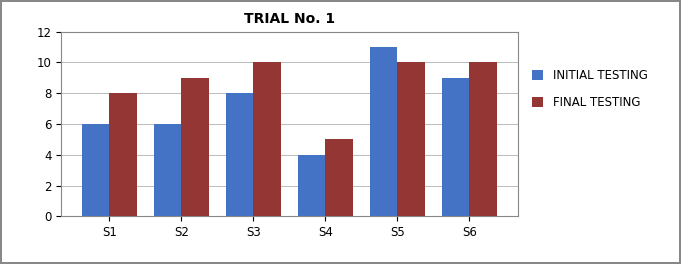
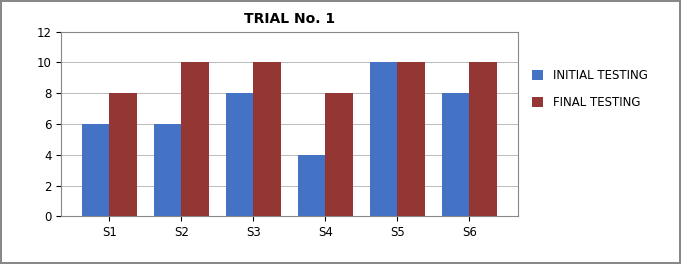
FINAL TESTING/S2: 9 -> 10
FINAL TESTING/S4: 5 -> 8
INITIAL TESTING/S5: 11 -> 10
INITIAL TESTING/S6: 9 -> 8
